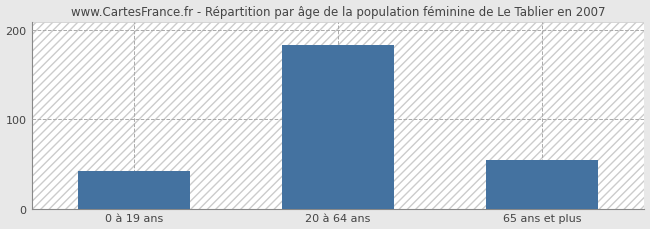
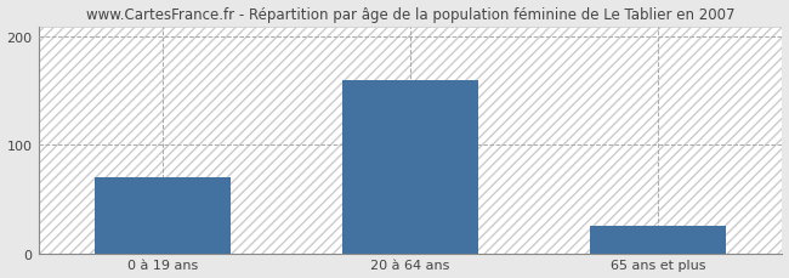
0 à 19 ans: 42 -> 70
20 à 64 ans: 184 -> 160
65 ans et plus: 54 -> 25
